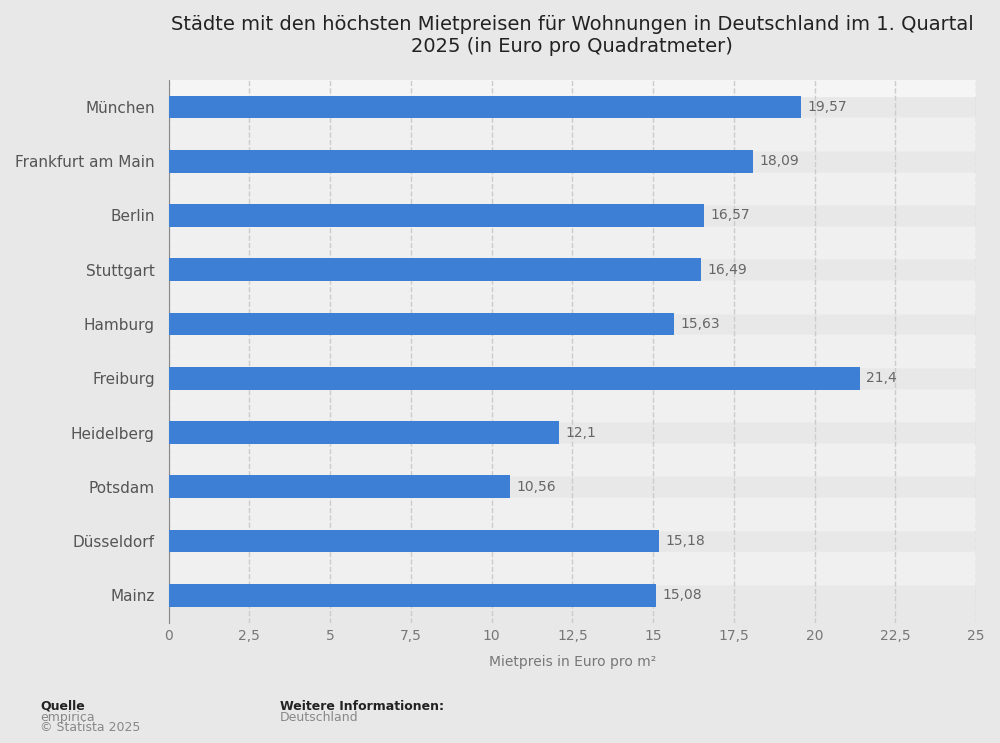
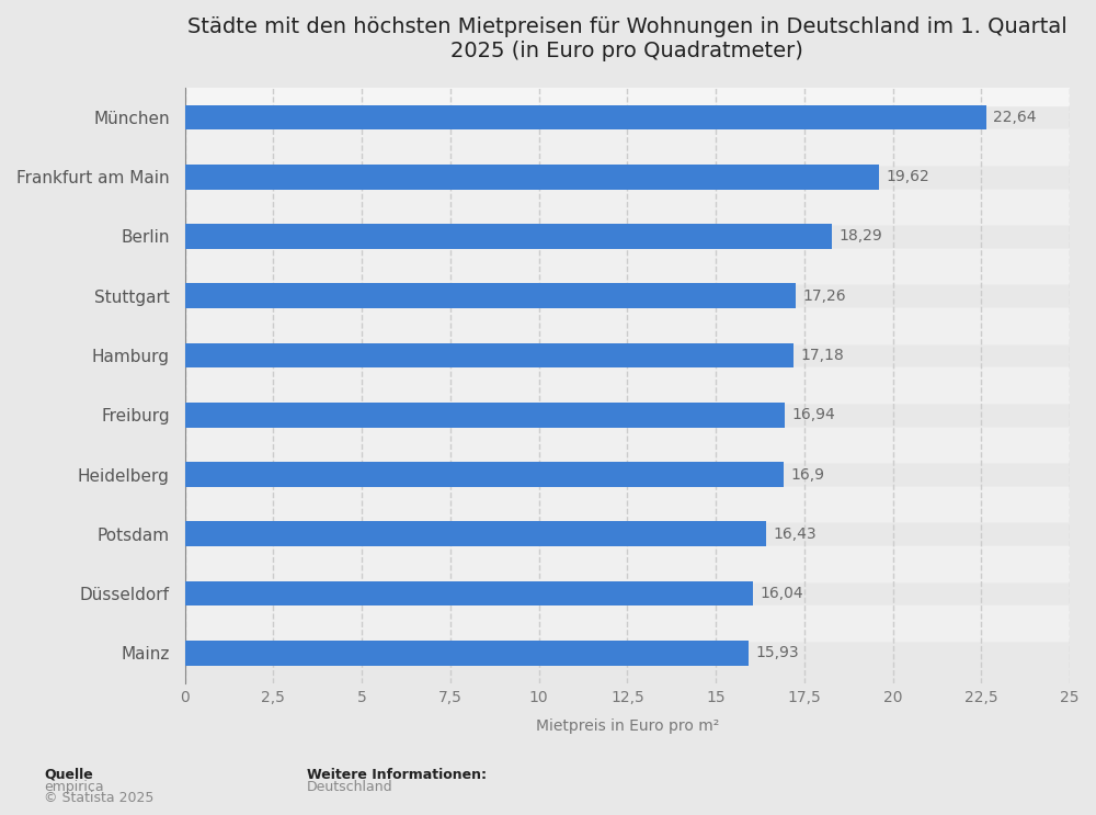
München: 19,57 -> 22,64
Frankfurt am Main: 18,09 -> 19,62
Berlin: 16,57 -> 18,29
Stuttgart: 16,49 -> 17,26
Hamburg: 15,63 -> 17,18
Freiburg: 21,4 -> 16,94
Heidelberg: 12,1 -> 16,9
Potsdam: 10,56 -> 16,43
Düsseldorf: 15,18 -> 16,04
Mainz: 15,08 -> 15,93
